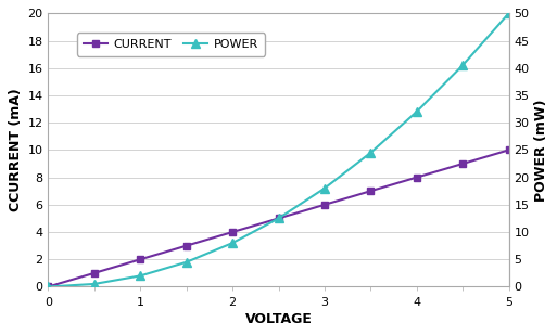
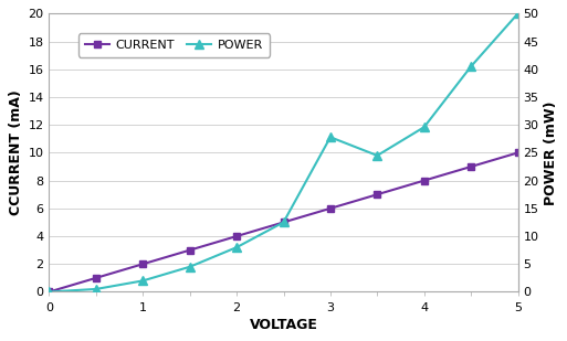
POWER/3: 18.0 -> 27.8
POWER/4: 32.0 -> 29.6
